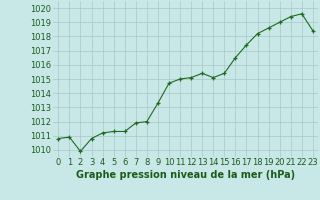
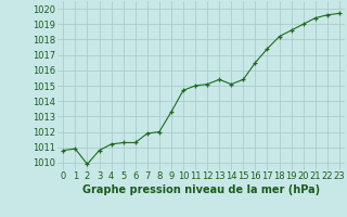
23: 1018.4 -> 1019.7
